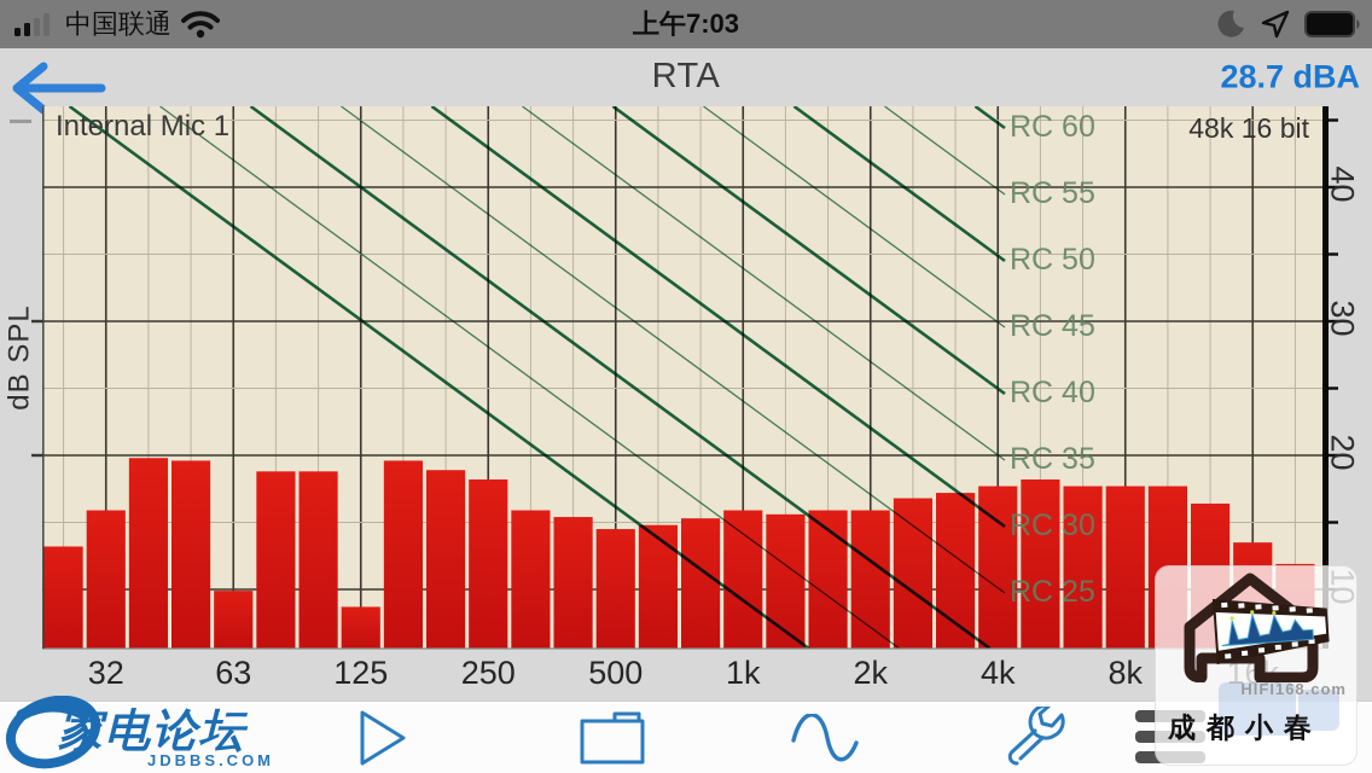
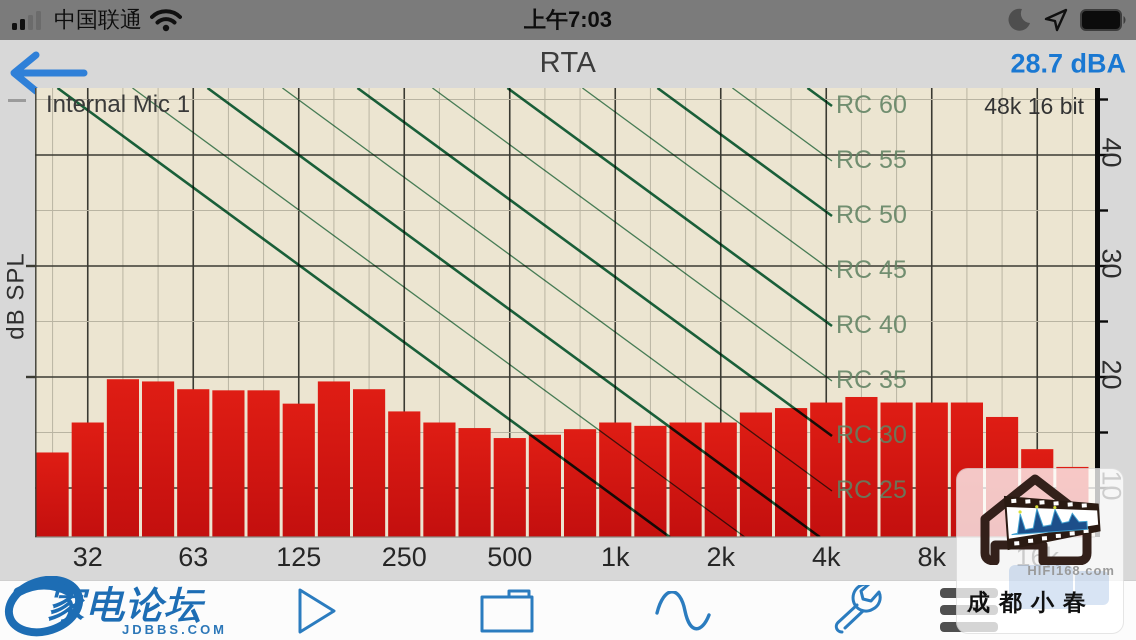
63: 9.9 -> 18.9
125: 8.7 -> 17.6
250: 18.2 -> 16.9
